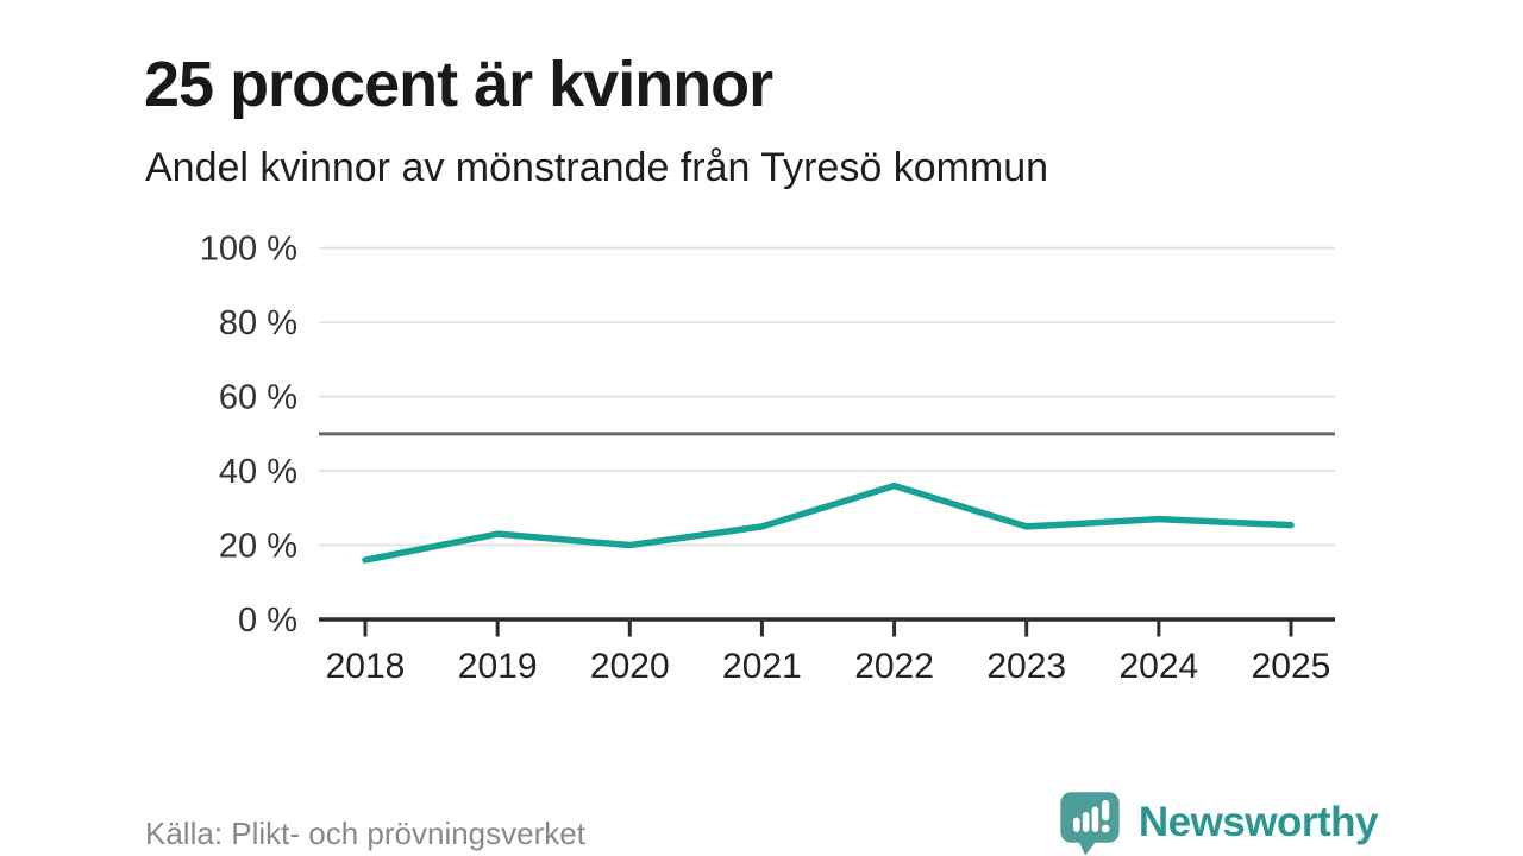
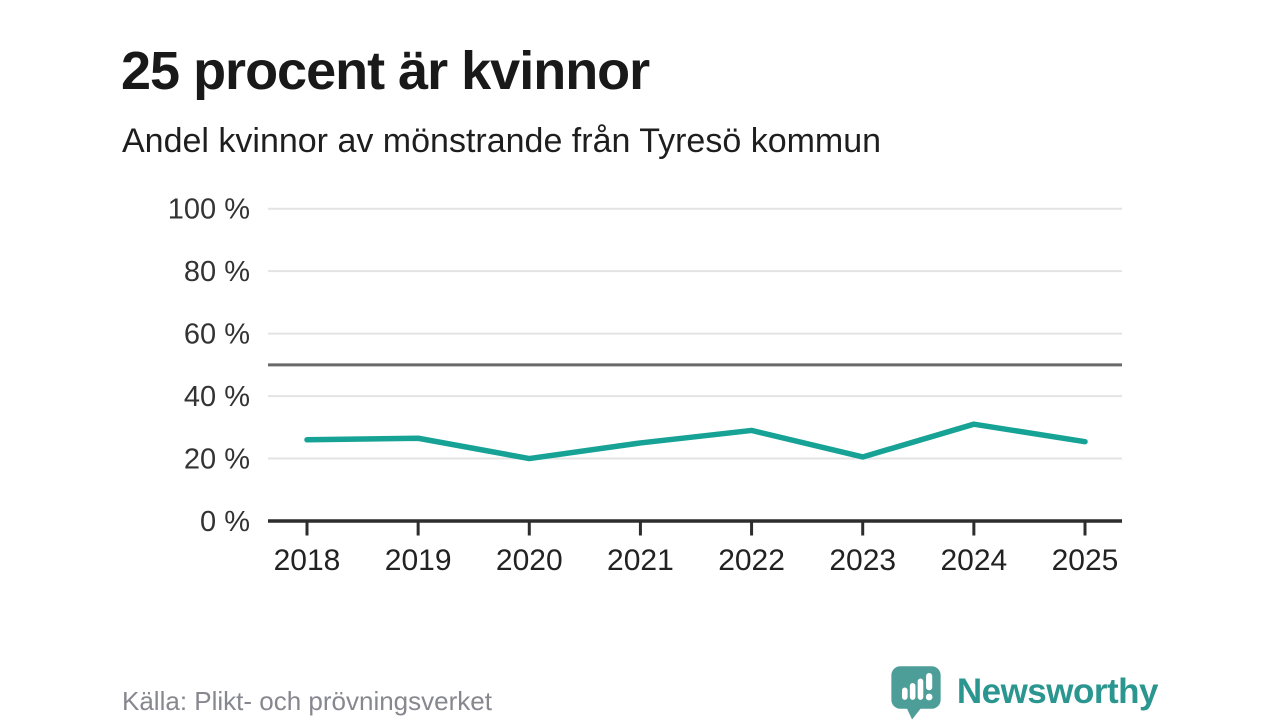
2018: 16% -> 26%
2019: 23% -> 26%
2022: 36% -> 29%
2023: 25% -> 20%
2024: 27% -> 31%
